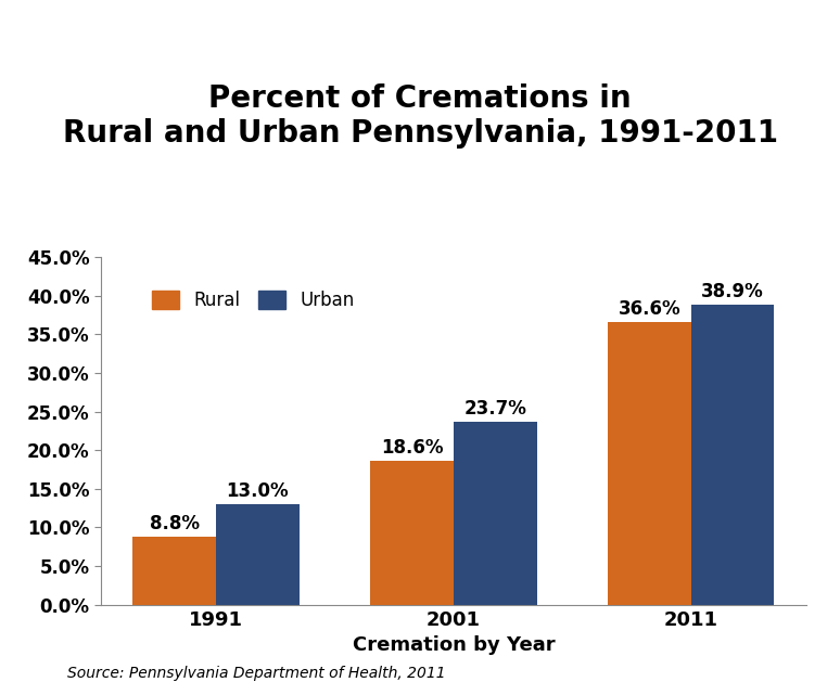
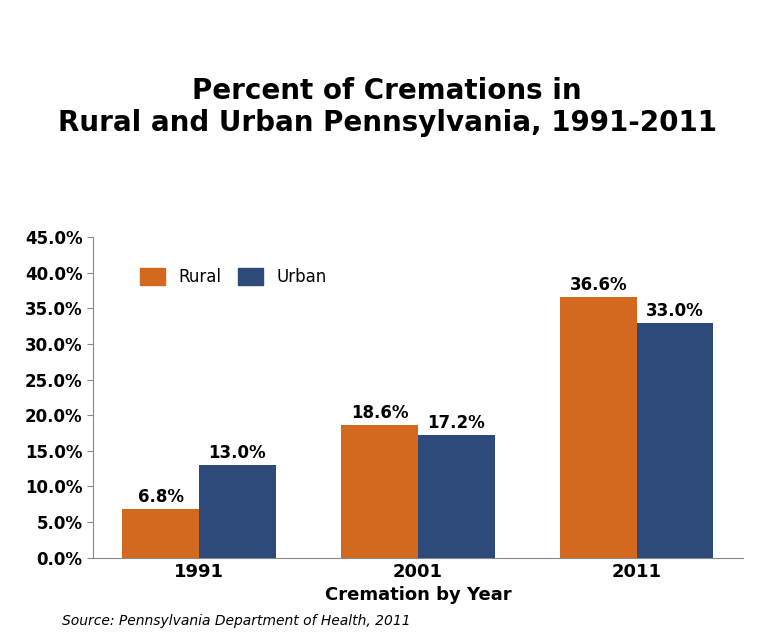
Rural/1991: 8.8% -> 6.8%
Urban/2001: 23.7% -> 17.2%
Urban/2011: 38.9% -> 33.0%
